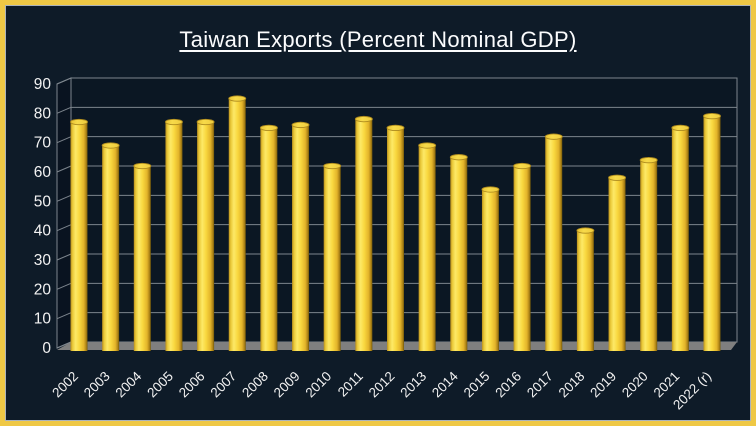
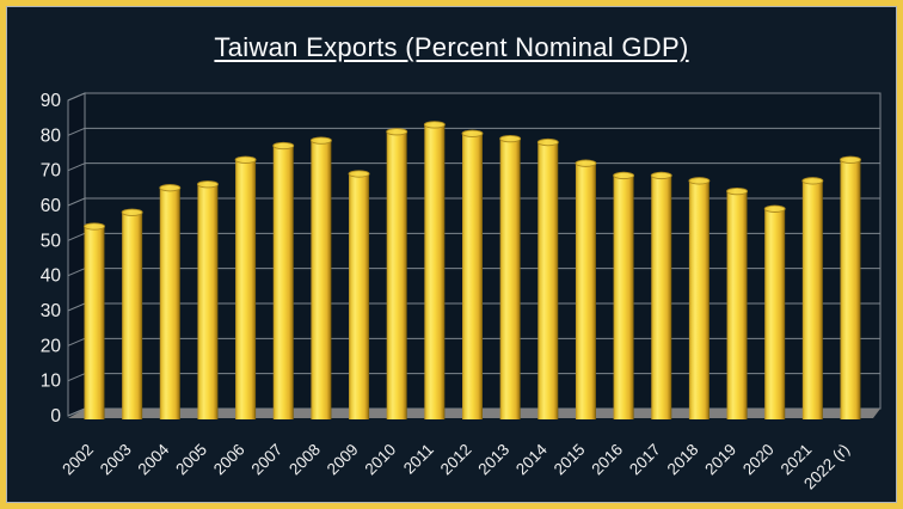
2002: 75 -> 52
2003: 67 -> 56
2004: 60 -> 63
2005: 75 -> 64
2006: 75 -> 71
2007: 83 -> 75
2008: 73 -> 76
2009: 74 -> 67
2010: 60 -> 79
2011: 76 -> 81
2012: 73 -> 78
2013: 67 -> 77
2014: 63 -> 76
2015: 52 -> 70
2016: 60 -> 66
2017: 70 -> 66
2018: 38 -> 65
2019: 56 -> 62
2020: 62 -> 57
2021: 73 -> 65
2022 (r): 77 -> 71
